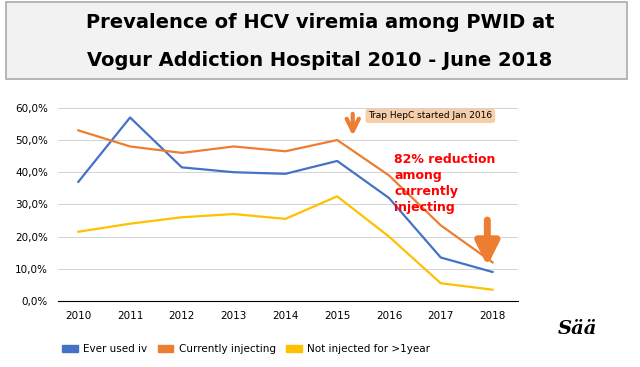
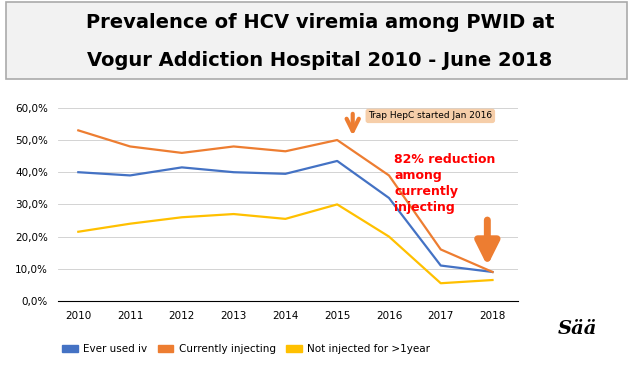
Ever used iv/2010: 37,0% -> 40,0%
Ever used iv/2011: 57,0% -> 39,0%
Not injected for >1year/2015: 32,5% -> 30,0%
Ever used iv/2017: 13,5% -> 11,0%
Currently injecting/2017: 23,5% -> 16,0%
Currently injecting/2018: 12,0% -> 9,0%
Not injected for >1year/2018: 3,5% -> 6,5%
